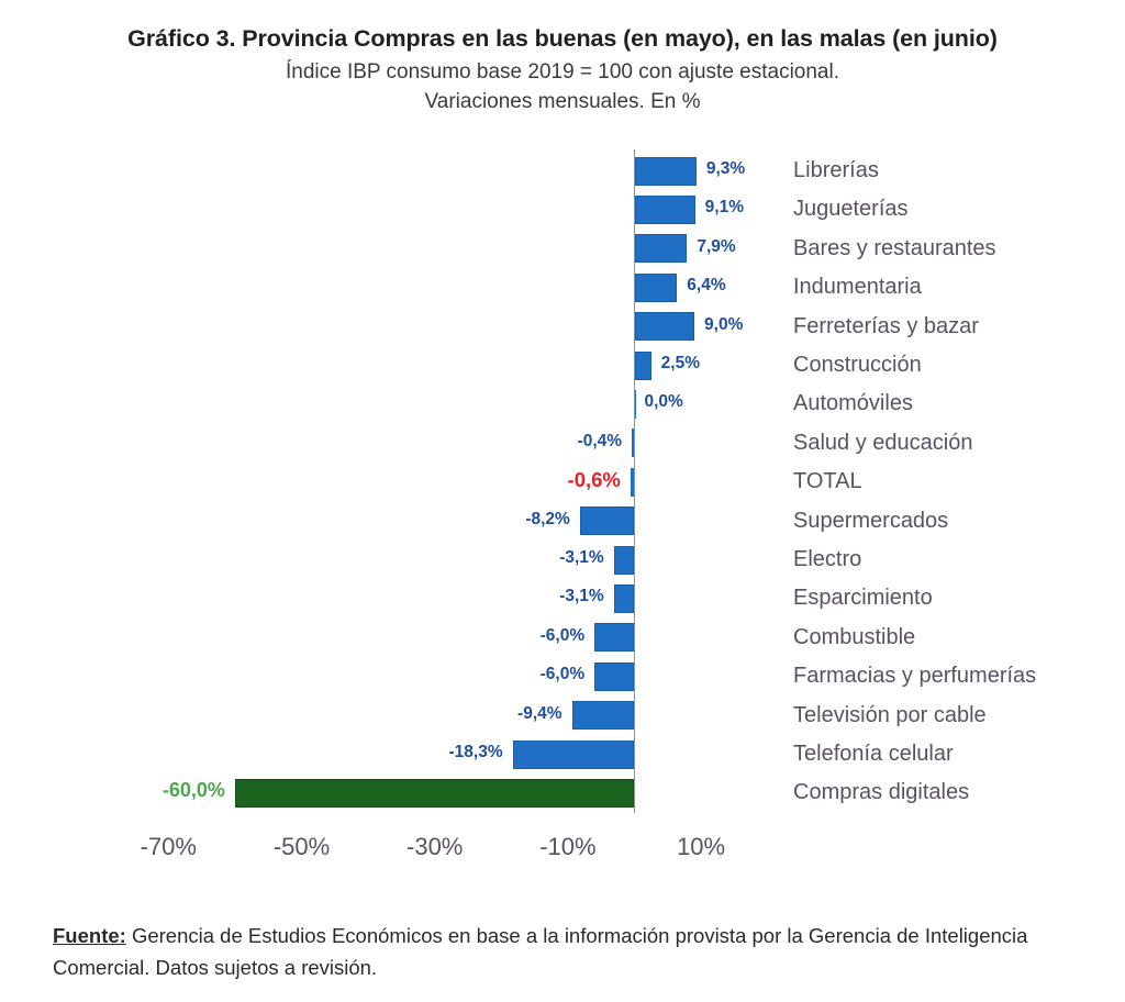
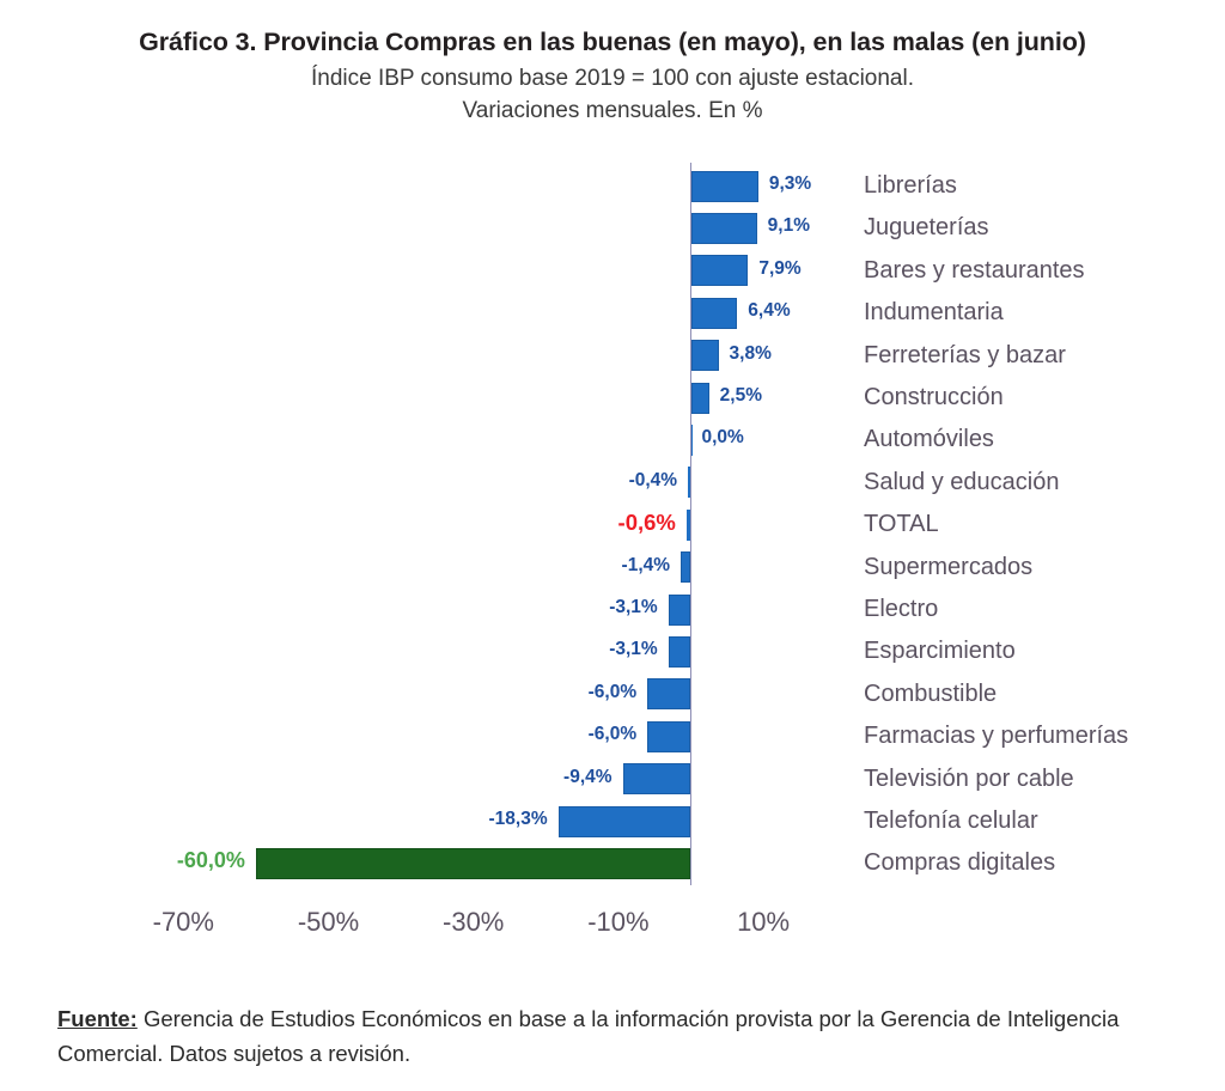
Ferreterías y bazar: 9,0% -> 3,8%
Supermercados: -8,2% -> -1,4%
